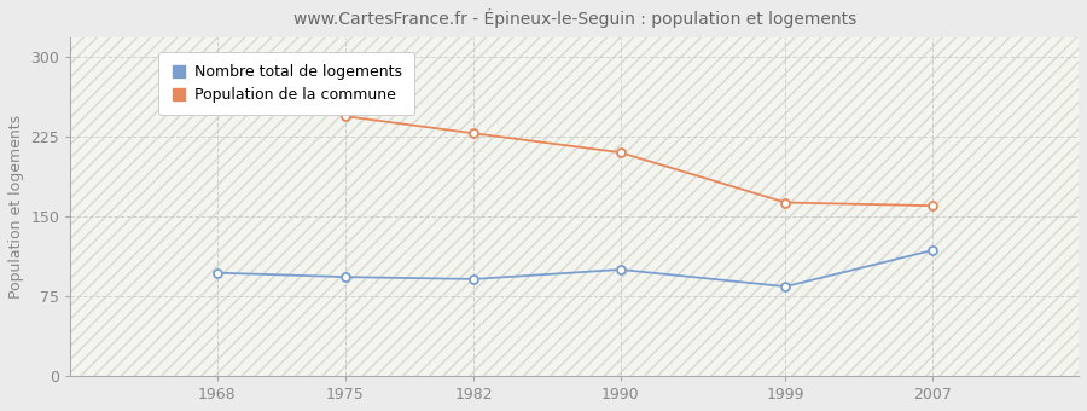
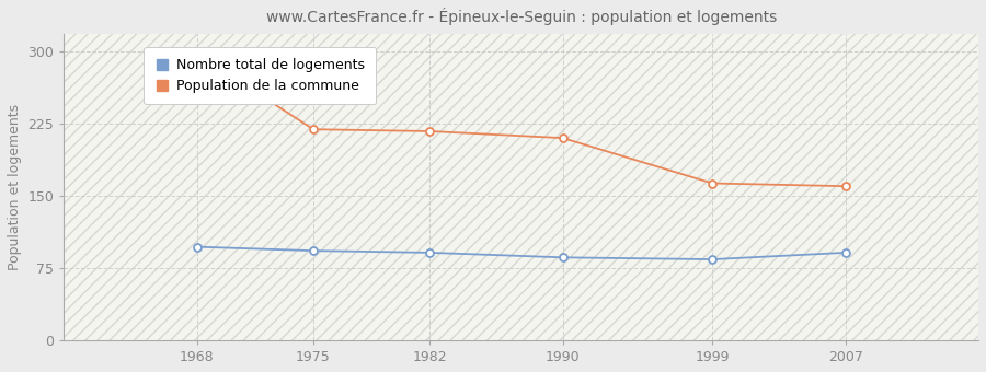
Population de la commune/1975: 244 -> 219
Population de la commune/1982: 228 -> 217
Nombre total de logements/1990: 100 -> 86
Nombre total de logements/2007: 118 -> 91
